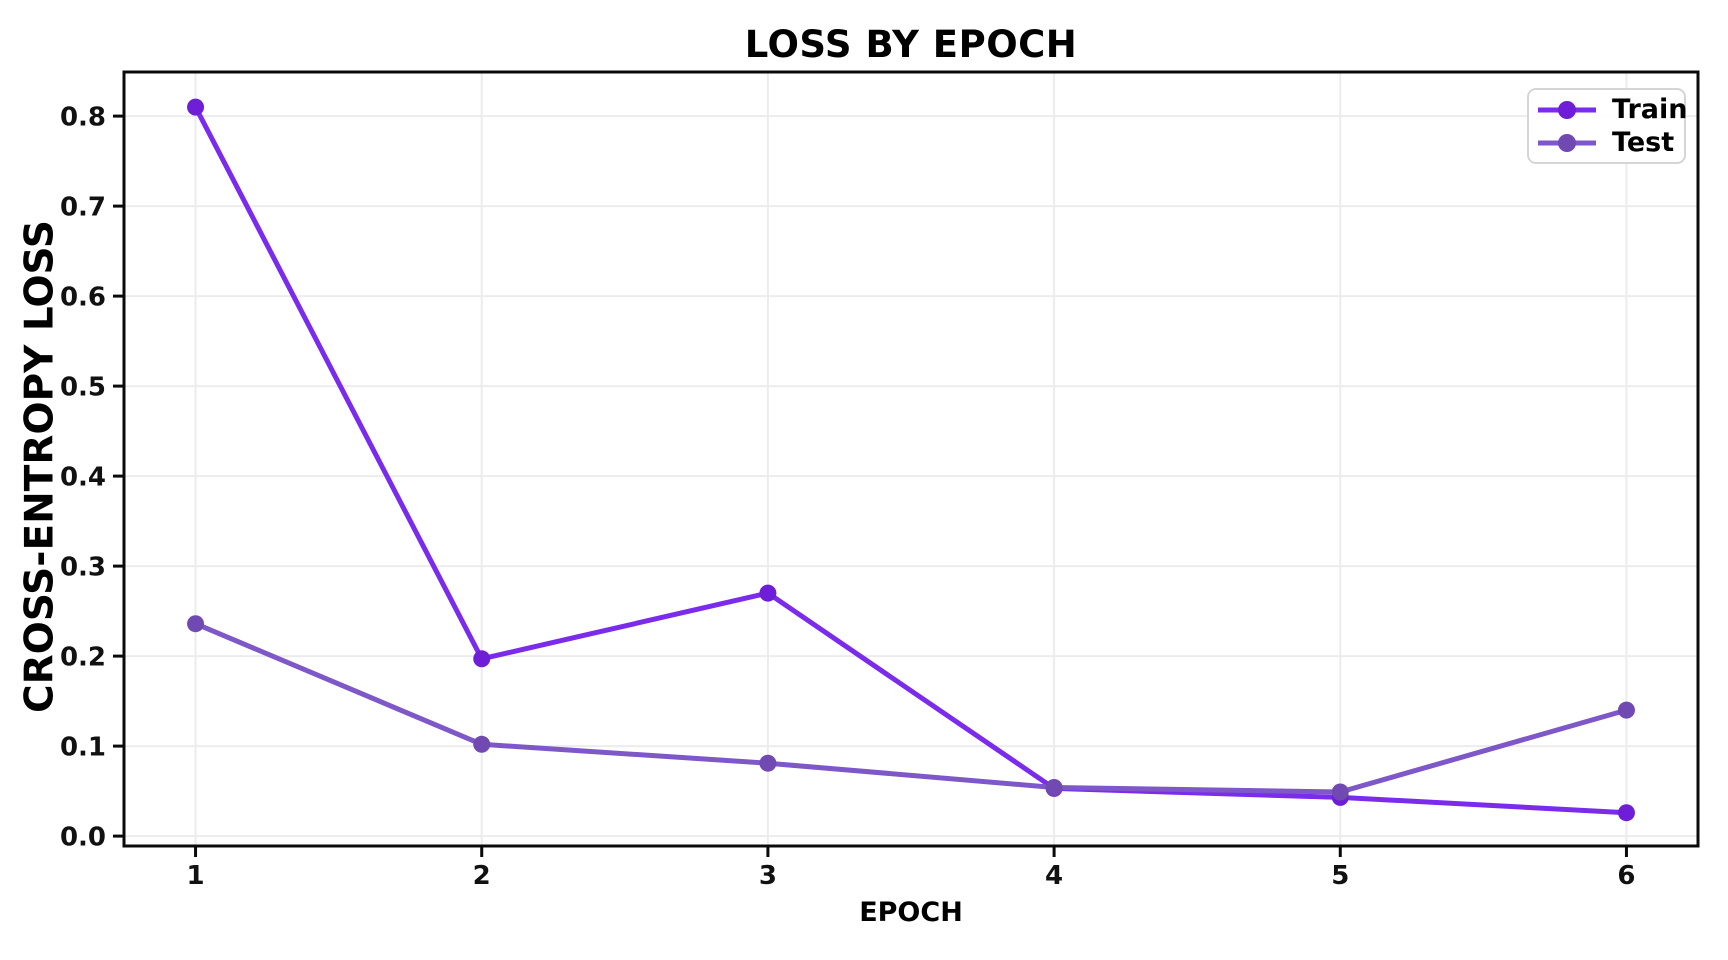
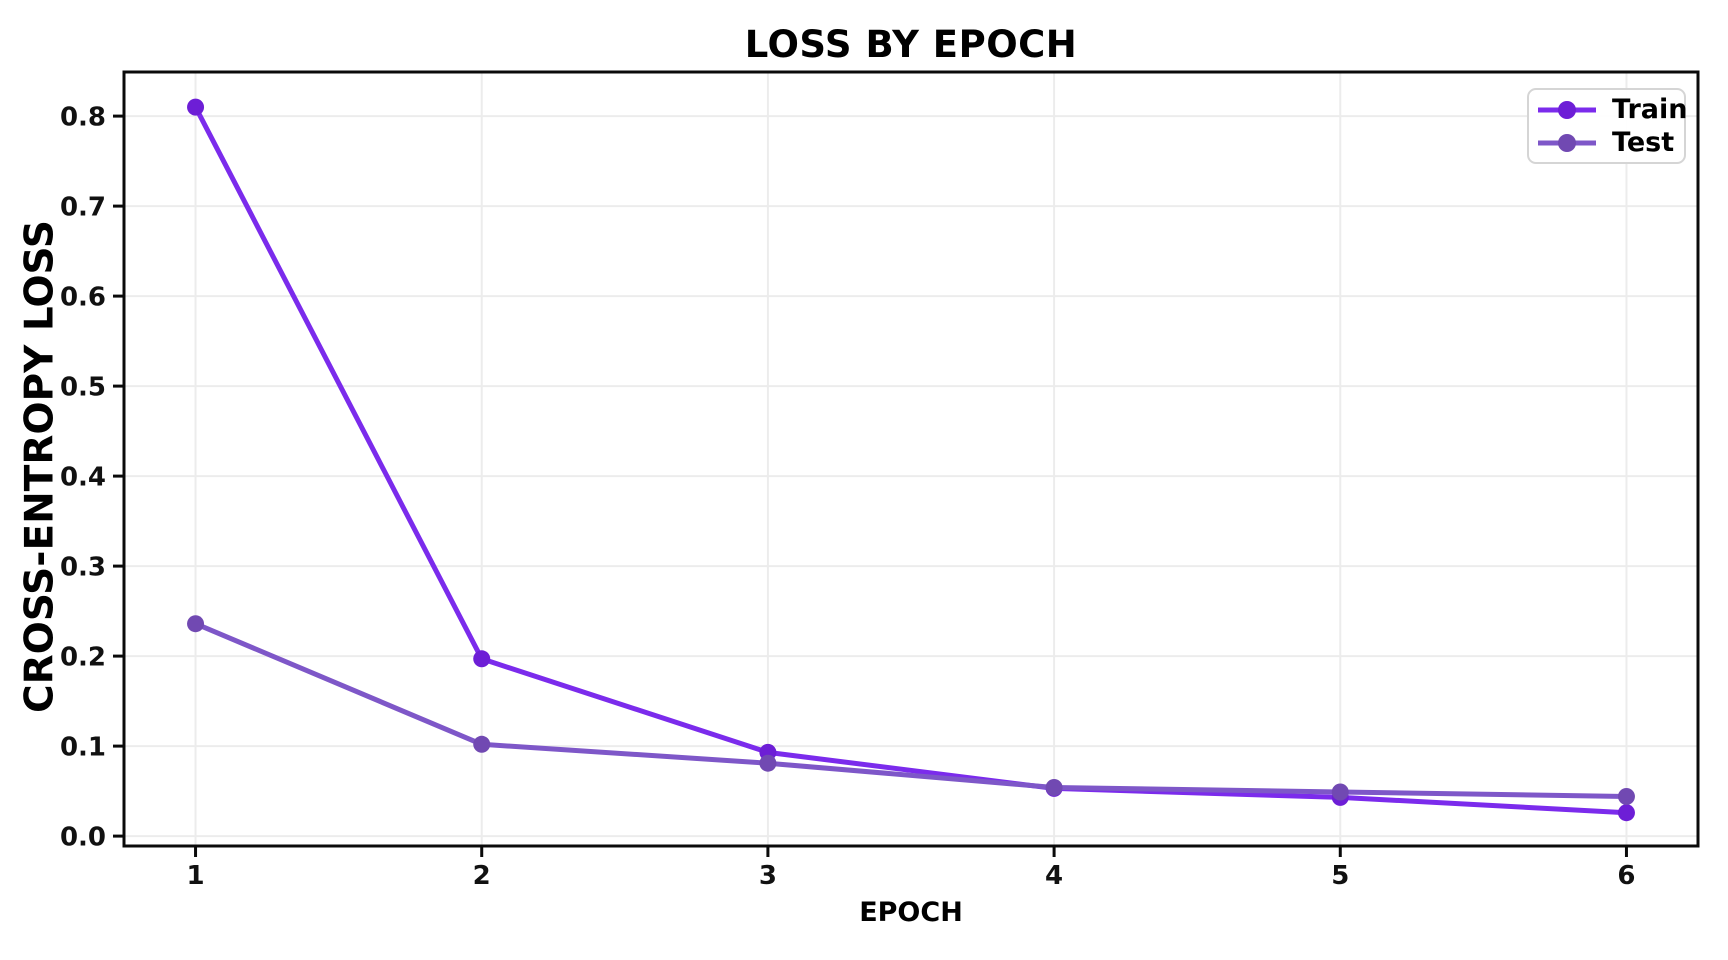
Train/3: 0.27 -> 0.09
Test/6: 0.14 -> 0.04
